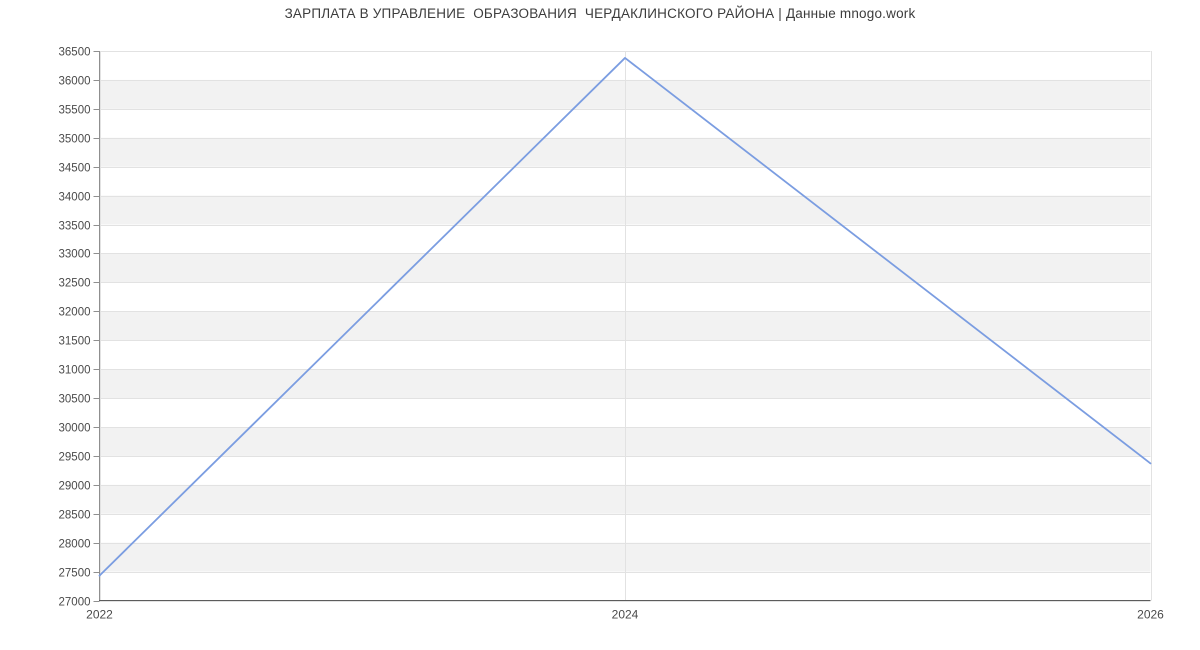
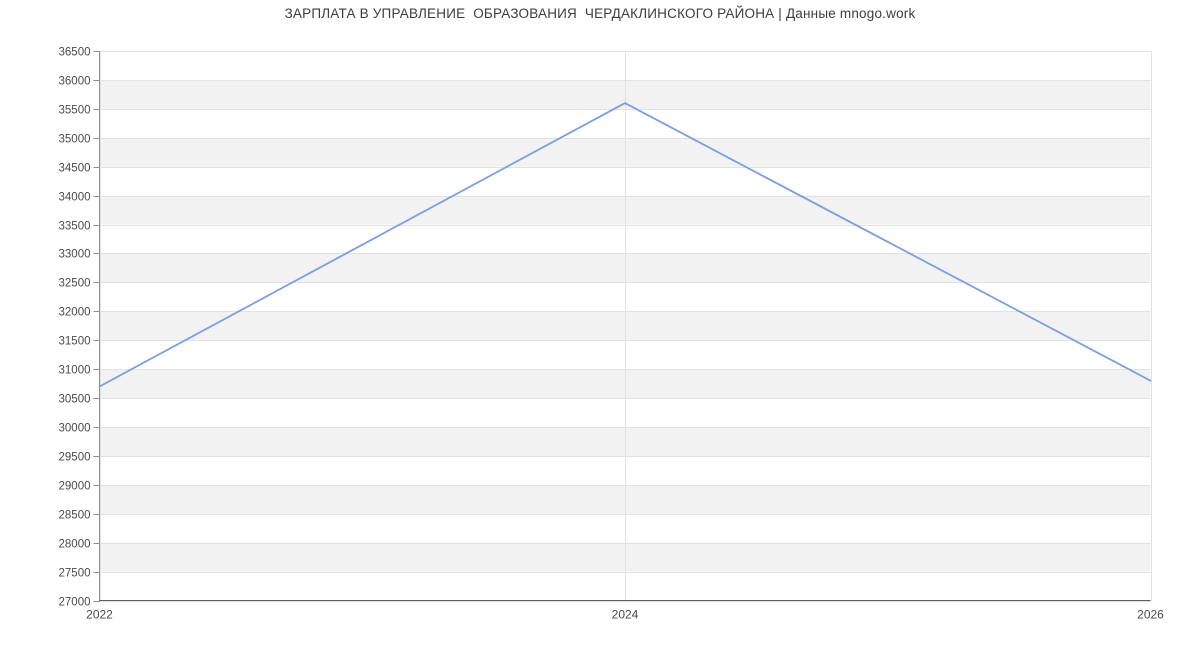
2022: 27400 -> 30700
2024: 36400 -> 35600
2026: 29400 -> 30800
